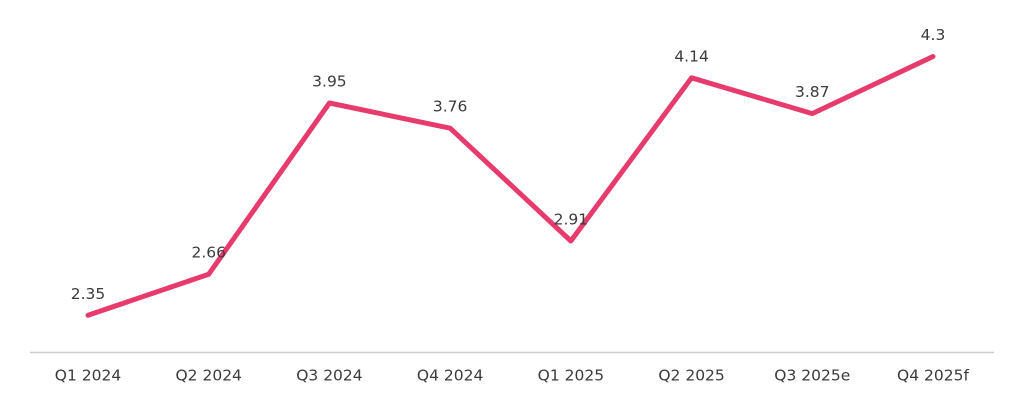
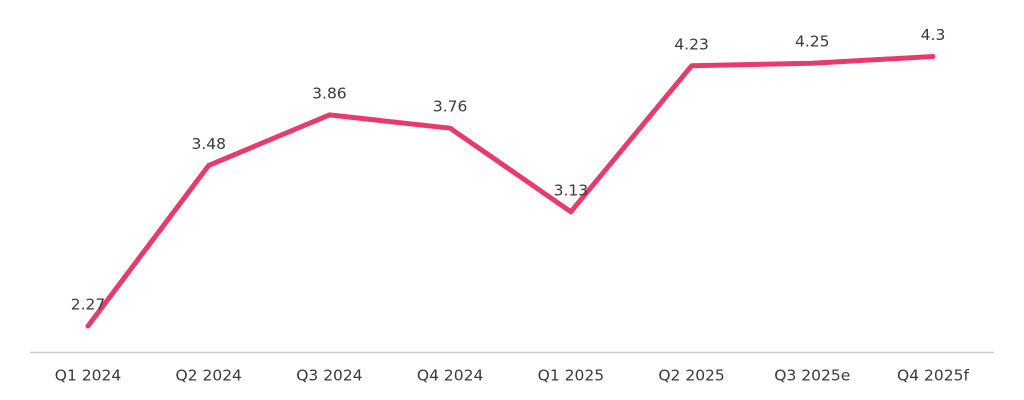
Q1 2024: 2.35 -> 2.27
Q2 2024: 2.66 -> 3.48
Q3 2024: 3.95 -> 3.86
Q1 2025: 2.91 -> 3.13
Q2 2025: 4.14 -> 4.23
Q3 2025e: 3.87 -> 4.25
